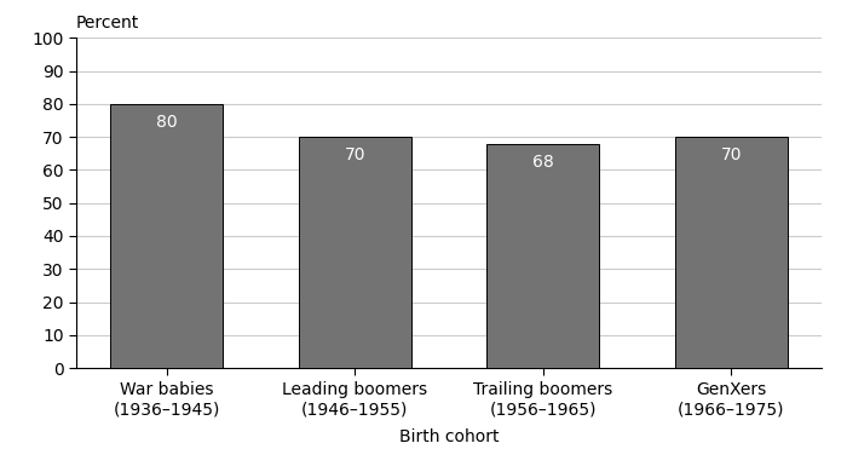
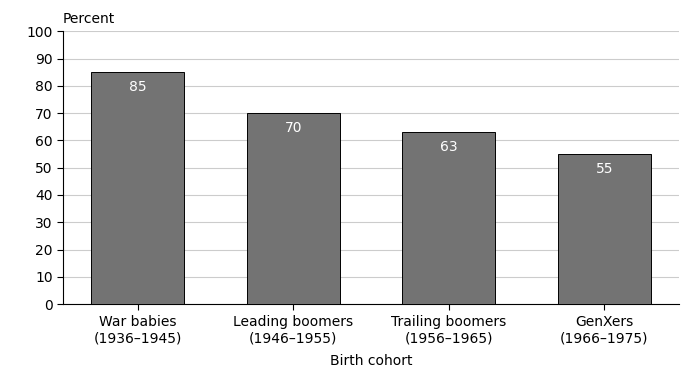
War babies (1936–1945): 80 -> 85
Trailing boomers (1956–1965): 68 -> 63
GenXers (1966–1975): 70 -> 55
